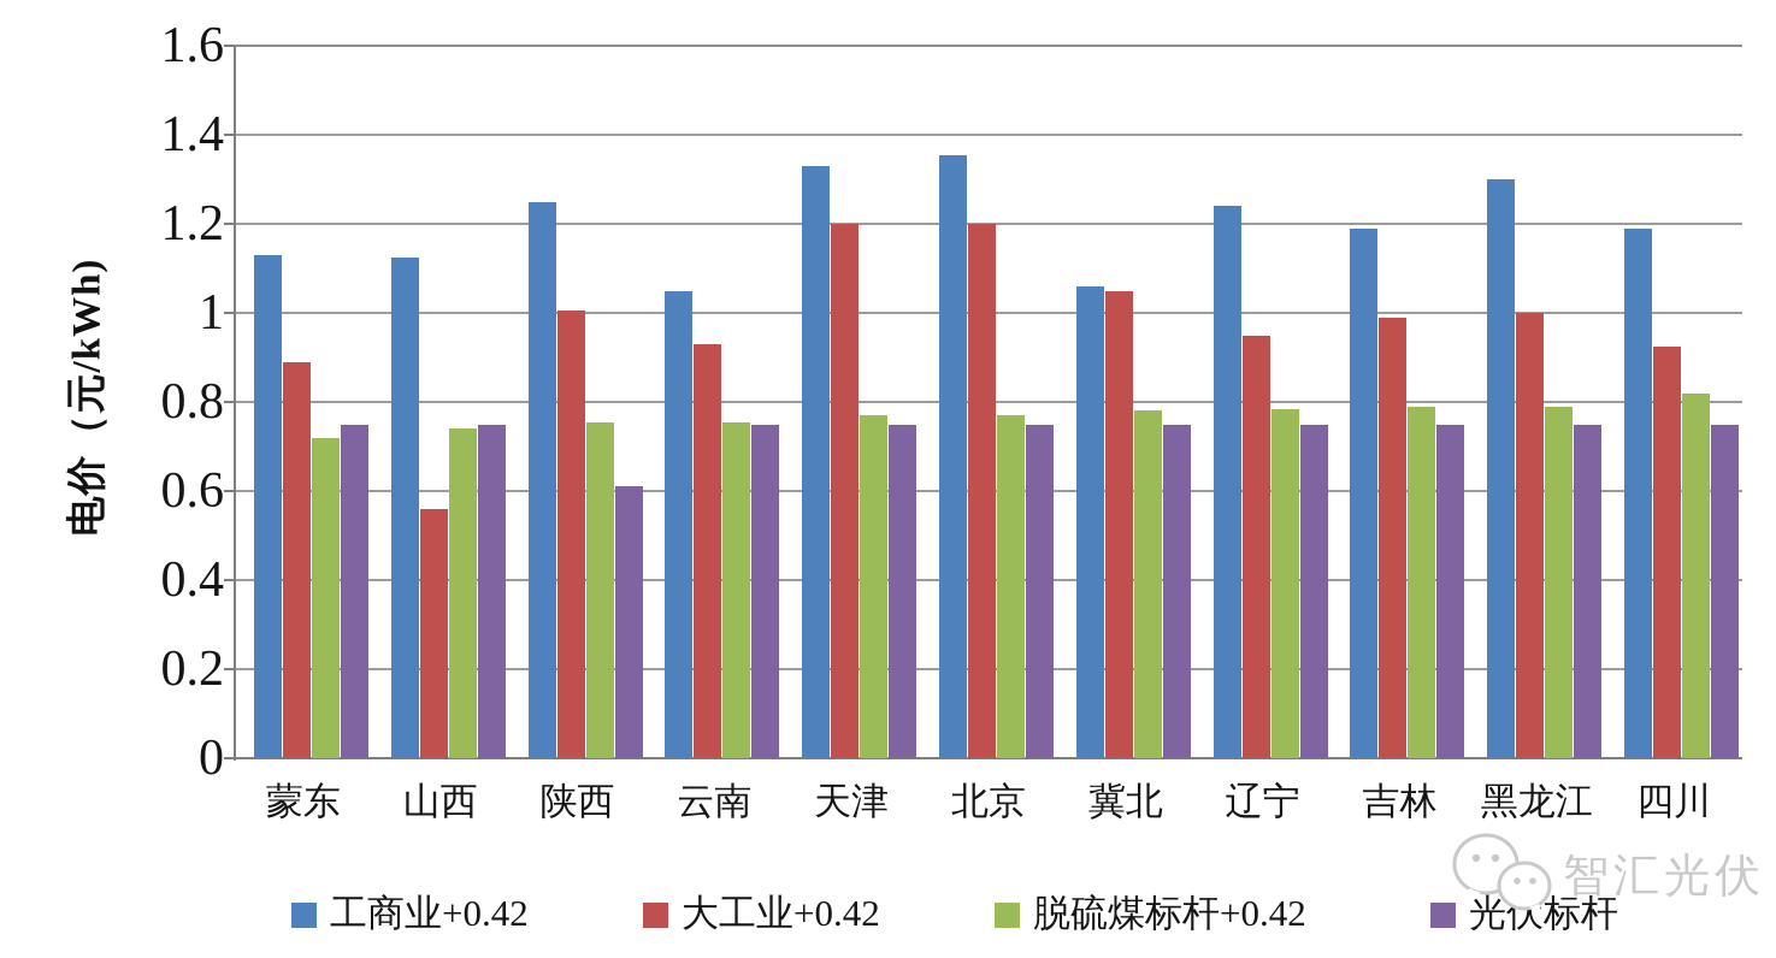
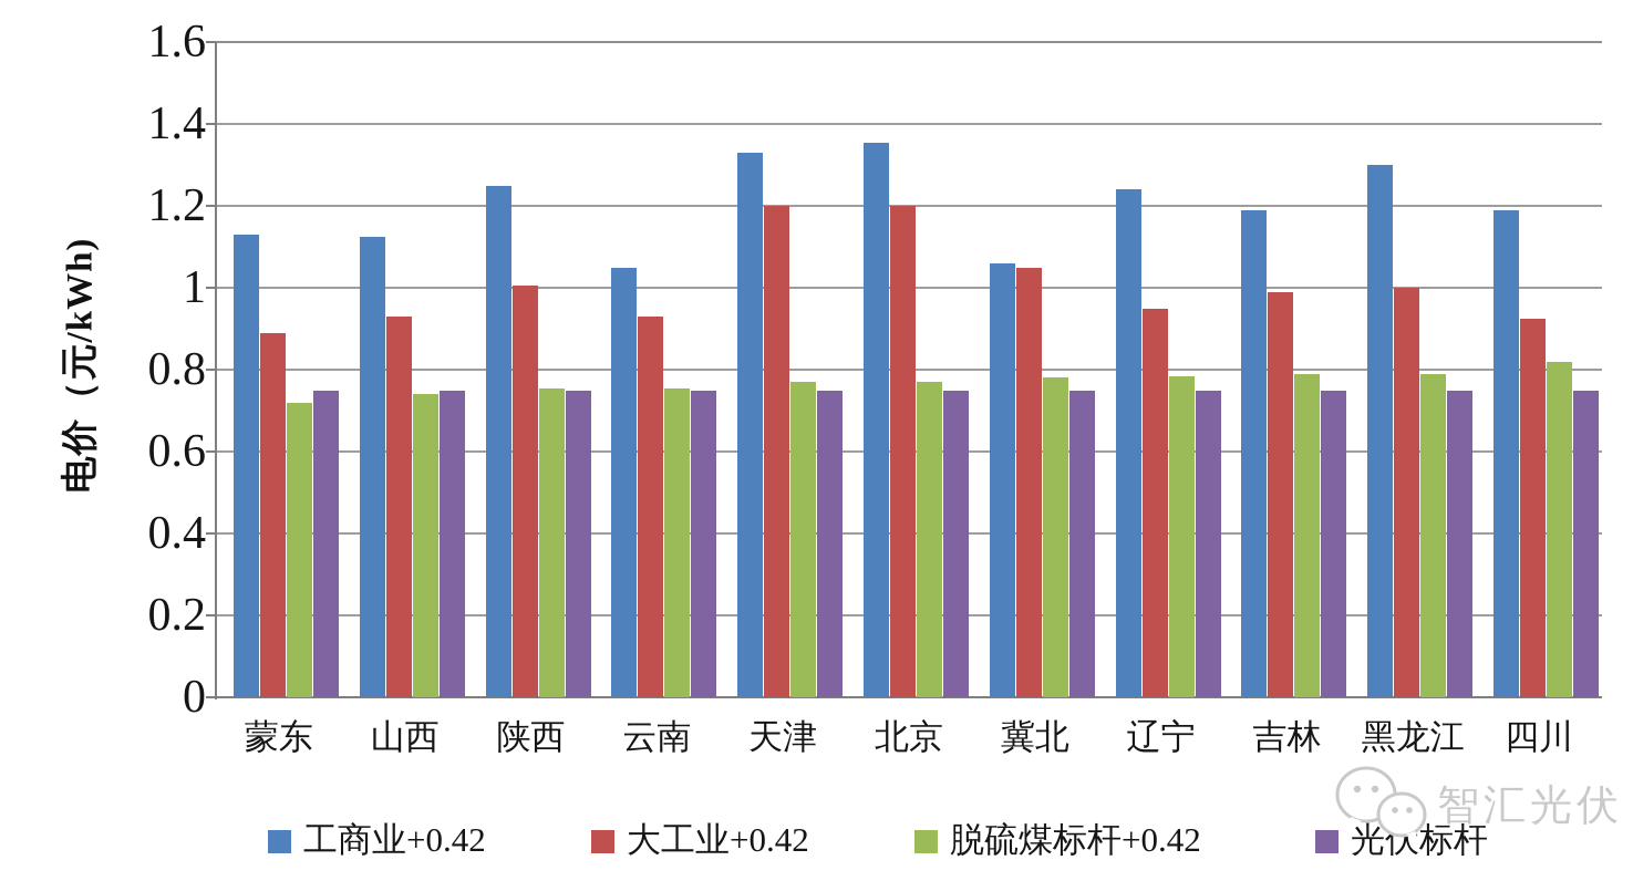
大工业+0.42/山西: 0.56 -> 0.93
光伏标杆/陕西: 0.61 -> 0.75
